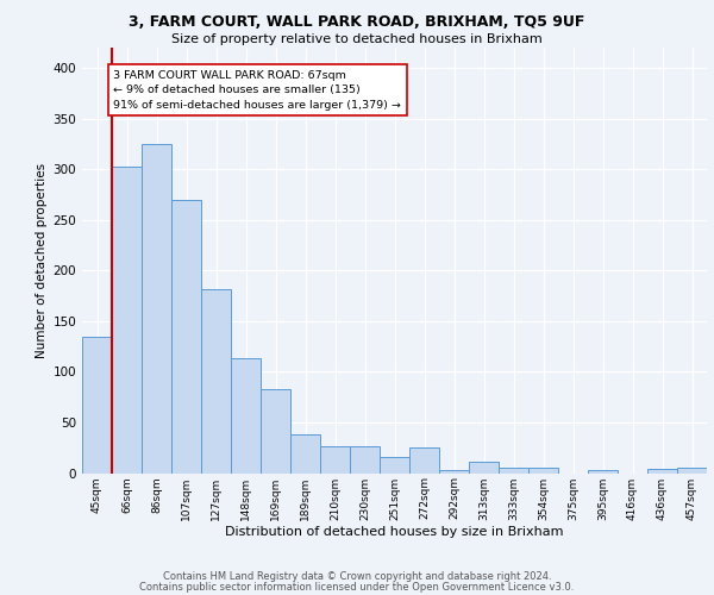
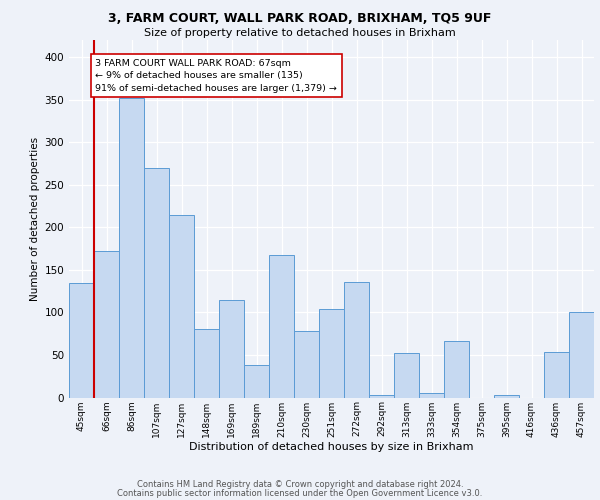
66sqm: 303 -> 172
86sqm: 325 -> 352
127sqm: 182 -> 214
148sqm: 113 -> 80
169sqm: 83 -> 114
210sqm: 27 -> 168
230sqm: 27 -> 78
251sqm: 16 -> 104
272sqm: 25 -> 136
313sqm: 11 -> 52
354sqm: 5 -> 66
436sqm: 4 -> 54
457sqm: 5 -> 100
